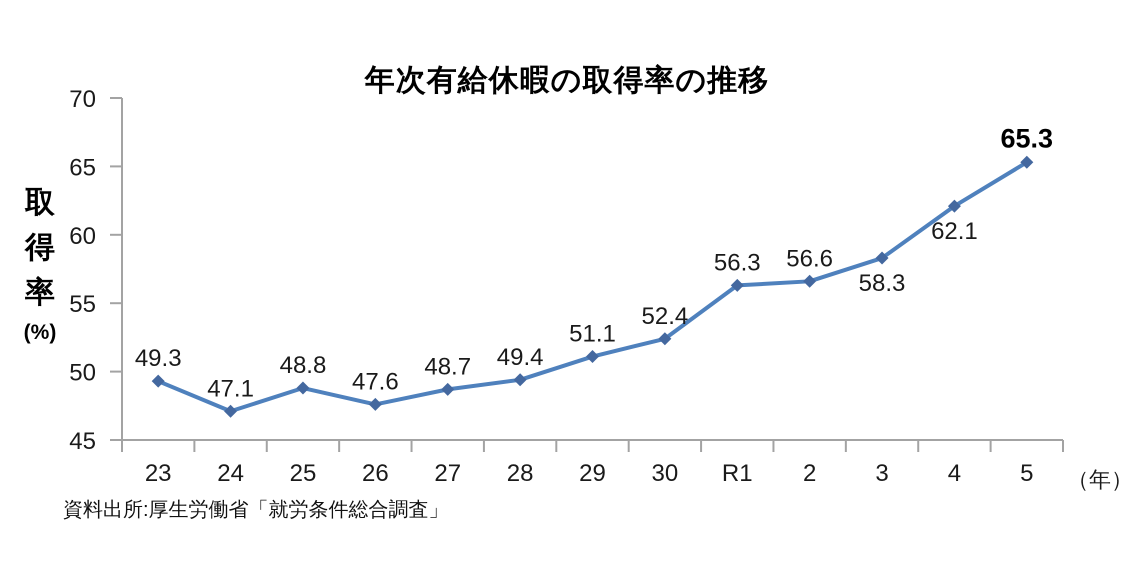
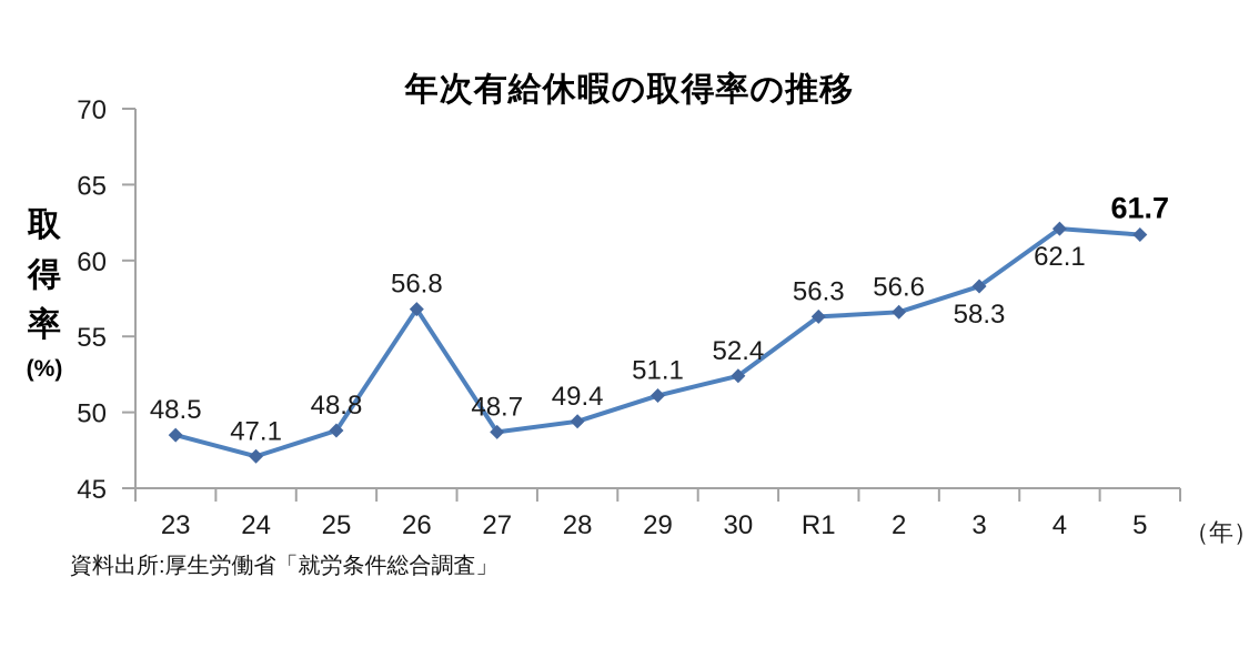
23: 49.3 -> 48.5
26: 47.6 -> 56.8
5: 65.3 -> 61.7
